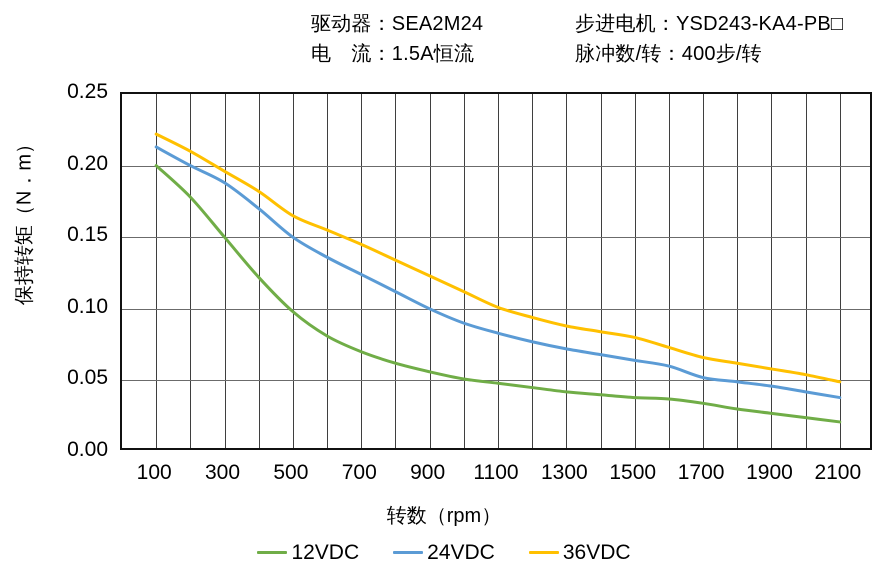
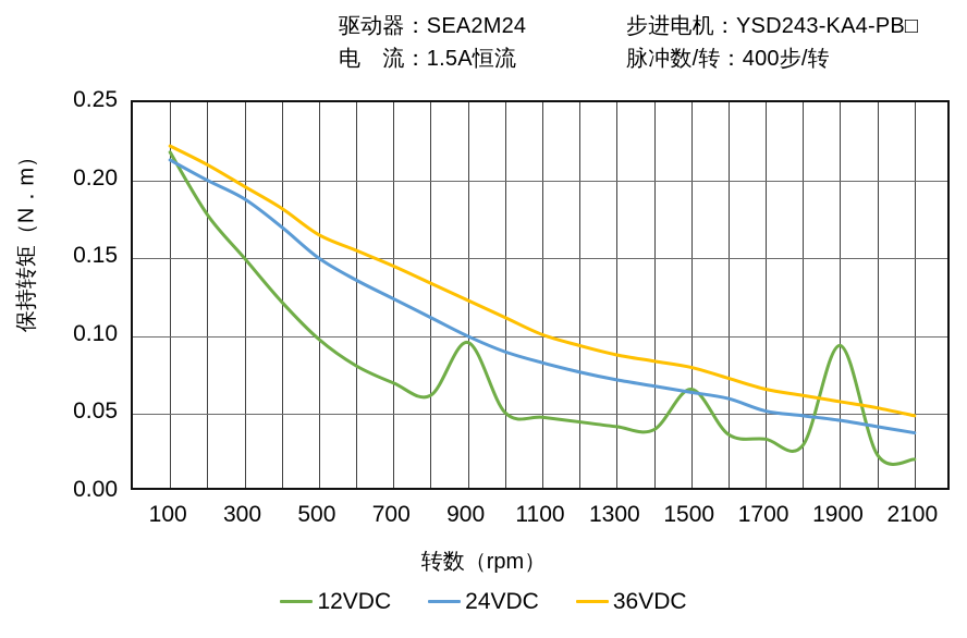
12VDC/100: 0.200 -> 0.218
12VDC/900: 0.056 -> 0.096
12VDC/1500: 0.038 -> 0.066
12VDC/1900: 0.027 -> 0.094
